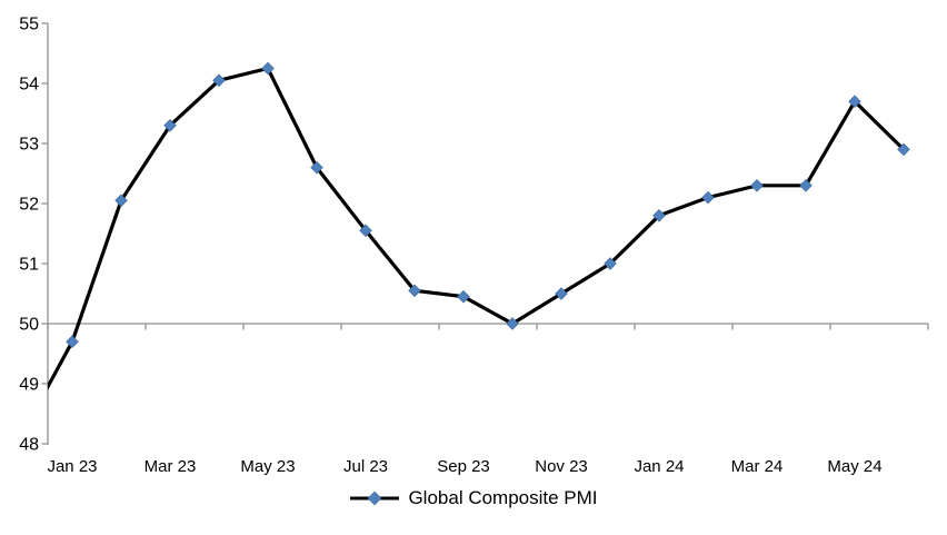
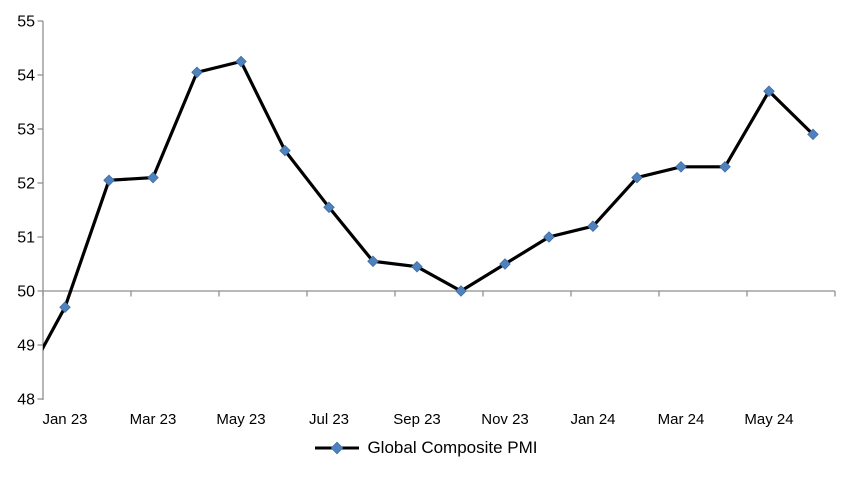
Mar 23: 53.3 -> 52.1
Jan 24: 51.8 -> 51.2
